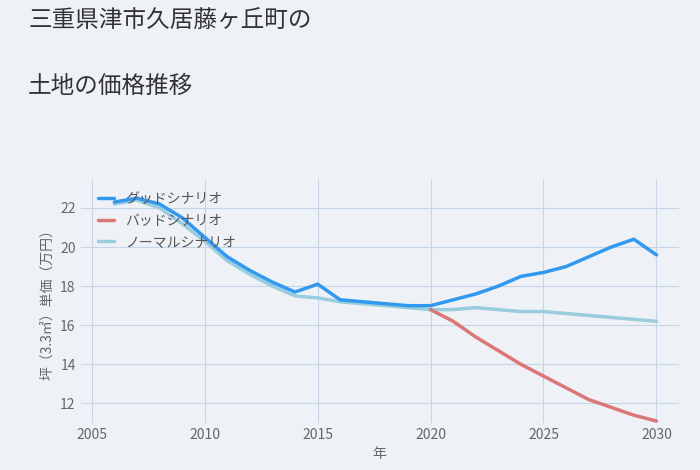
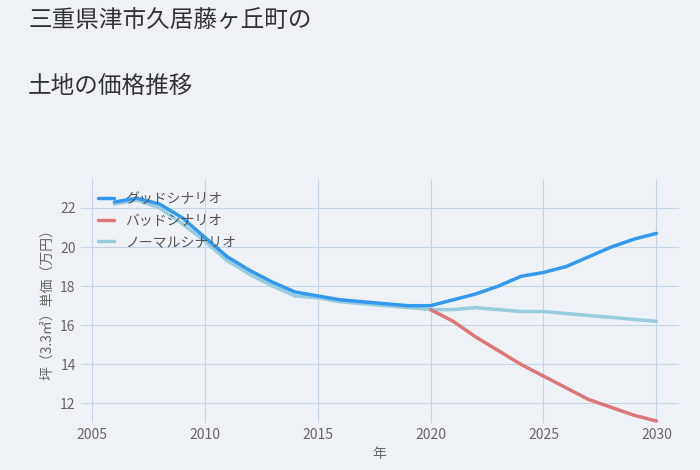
グッドシナリオ/2015: 18.1 -> 17.5
グッドシナリオ/2030: 19.6 -> 20.7
